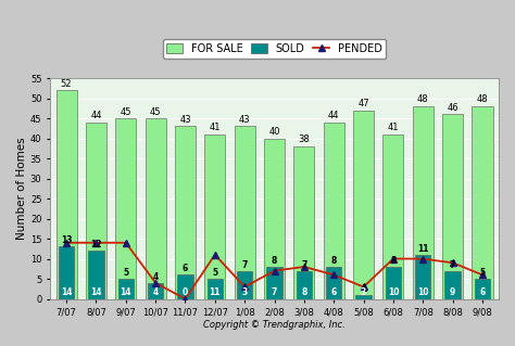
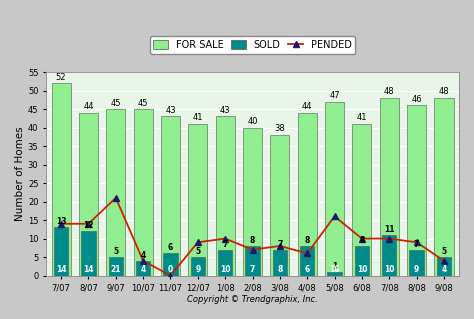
PENDED/9/07: 14 -> 21
PENDED/12/07: 11 -> 9
PENDED/1/08: 3 -> 10
PENDED/5/08: 3 -> 16
PENDED/9/08: 6 -> 4
